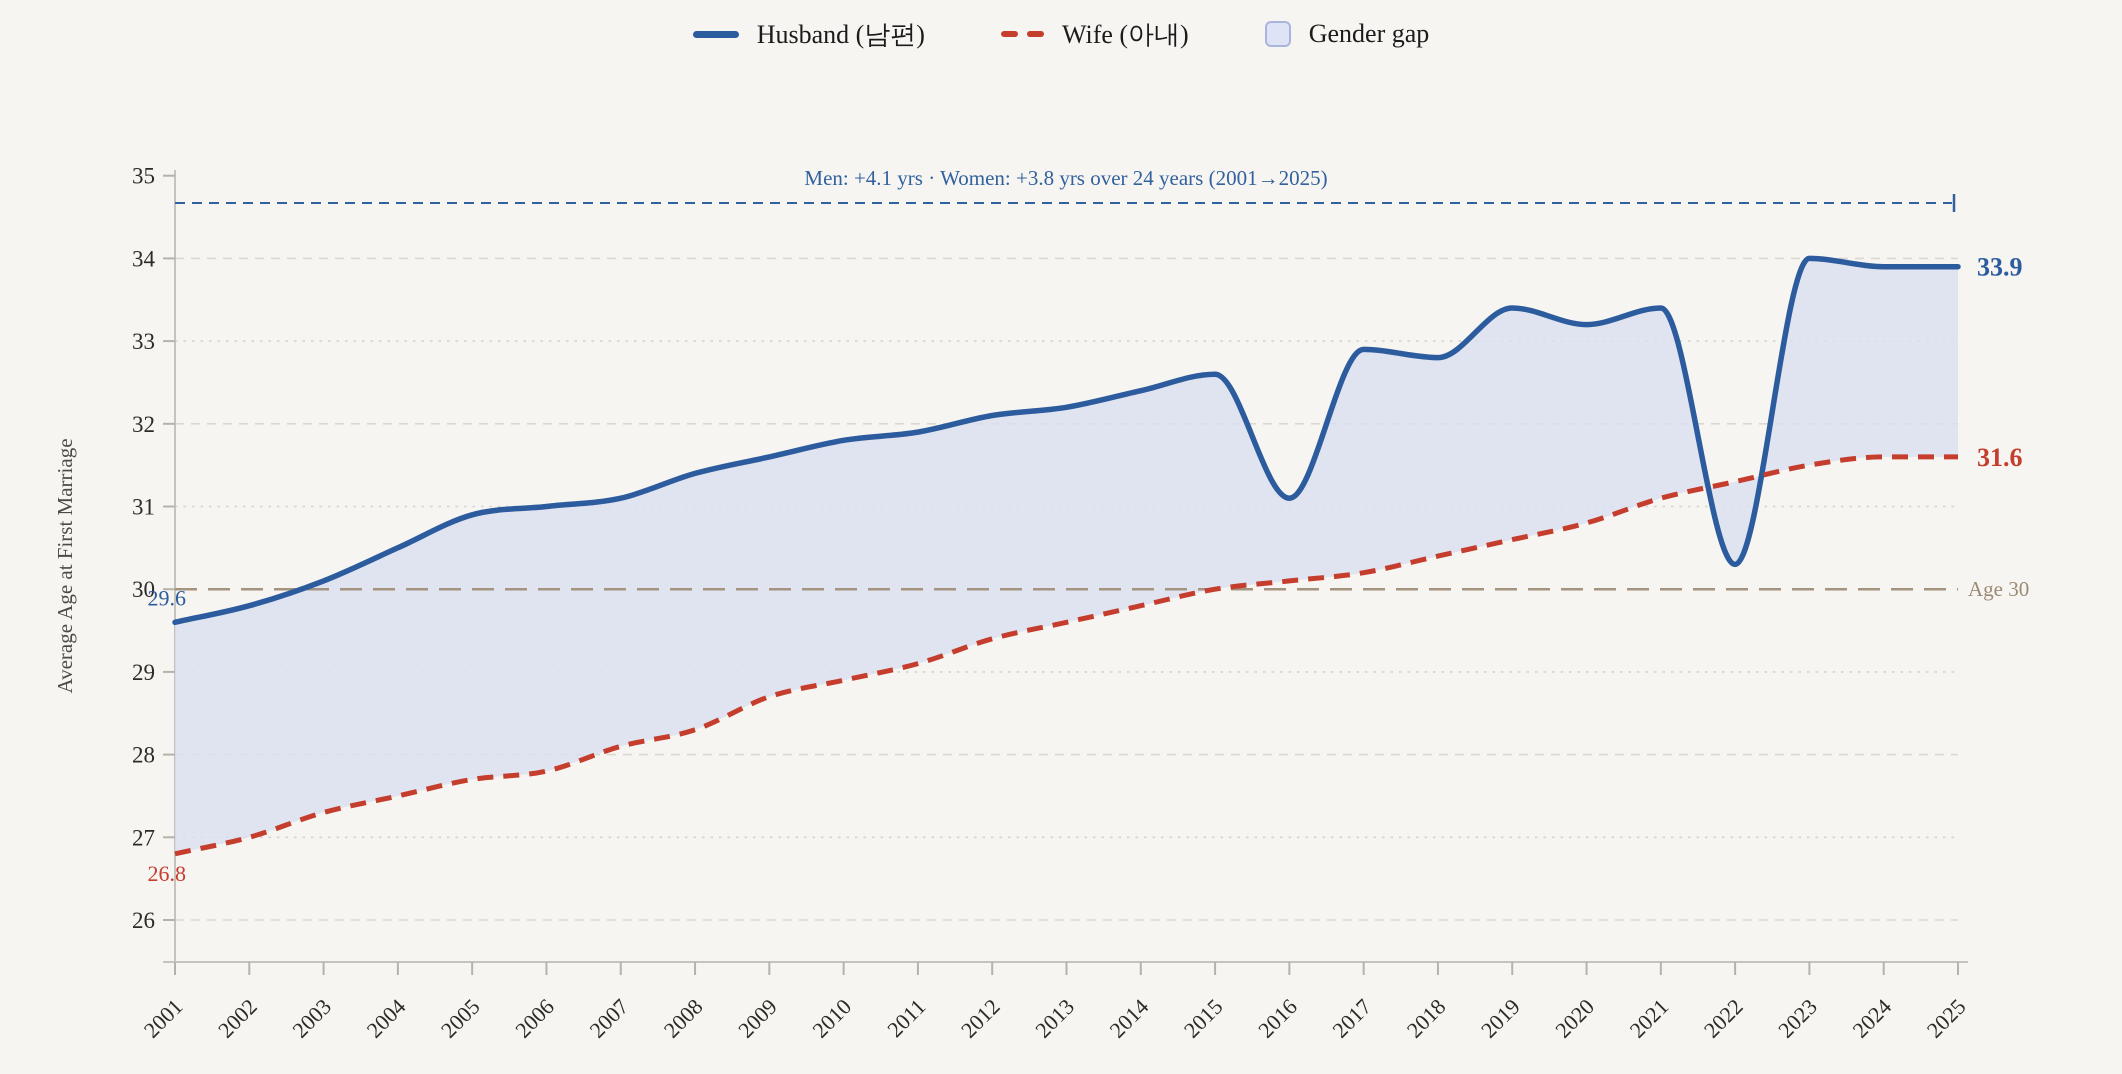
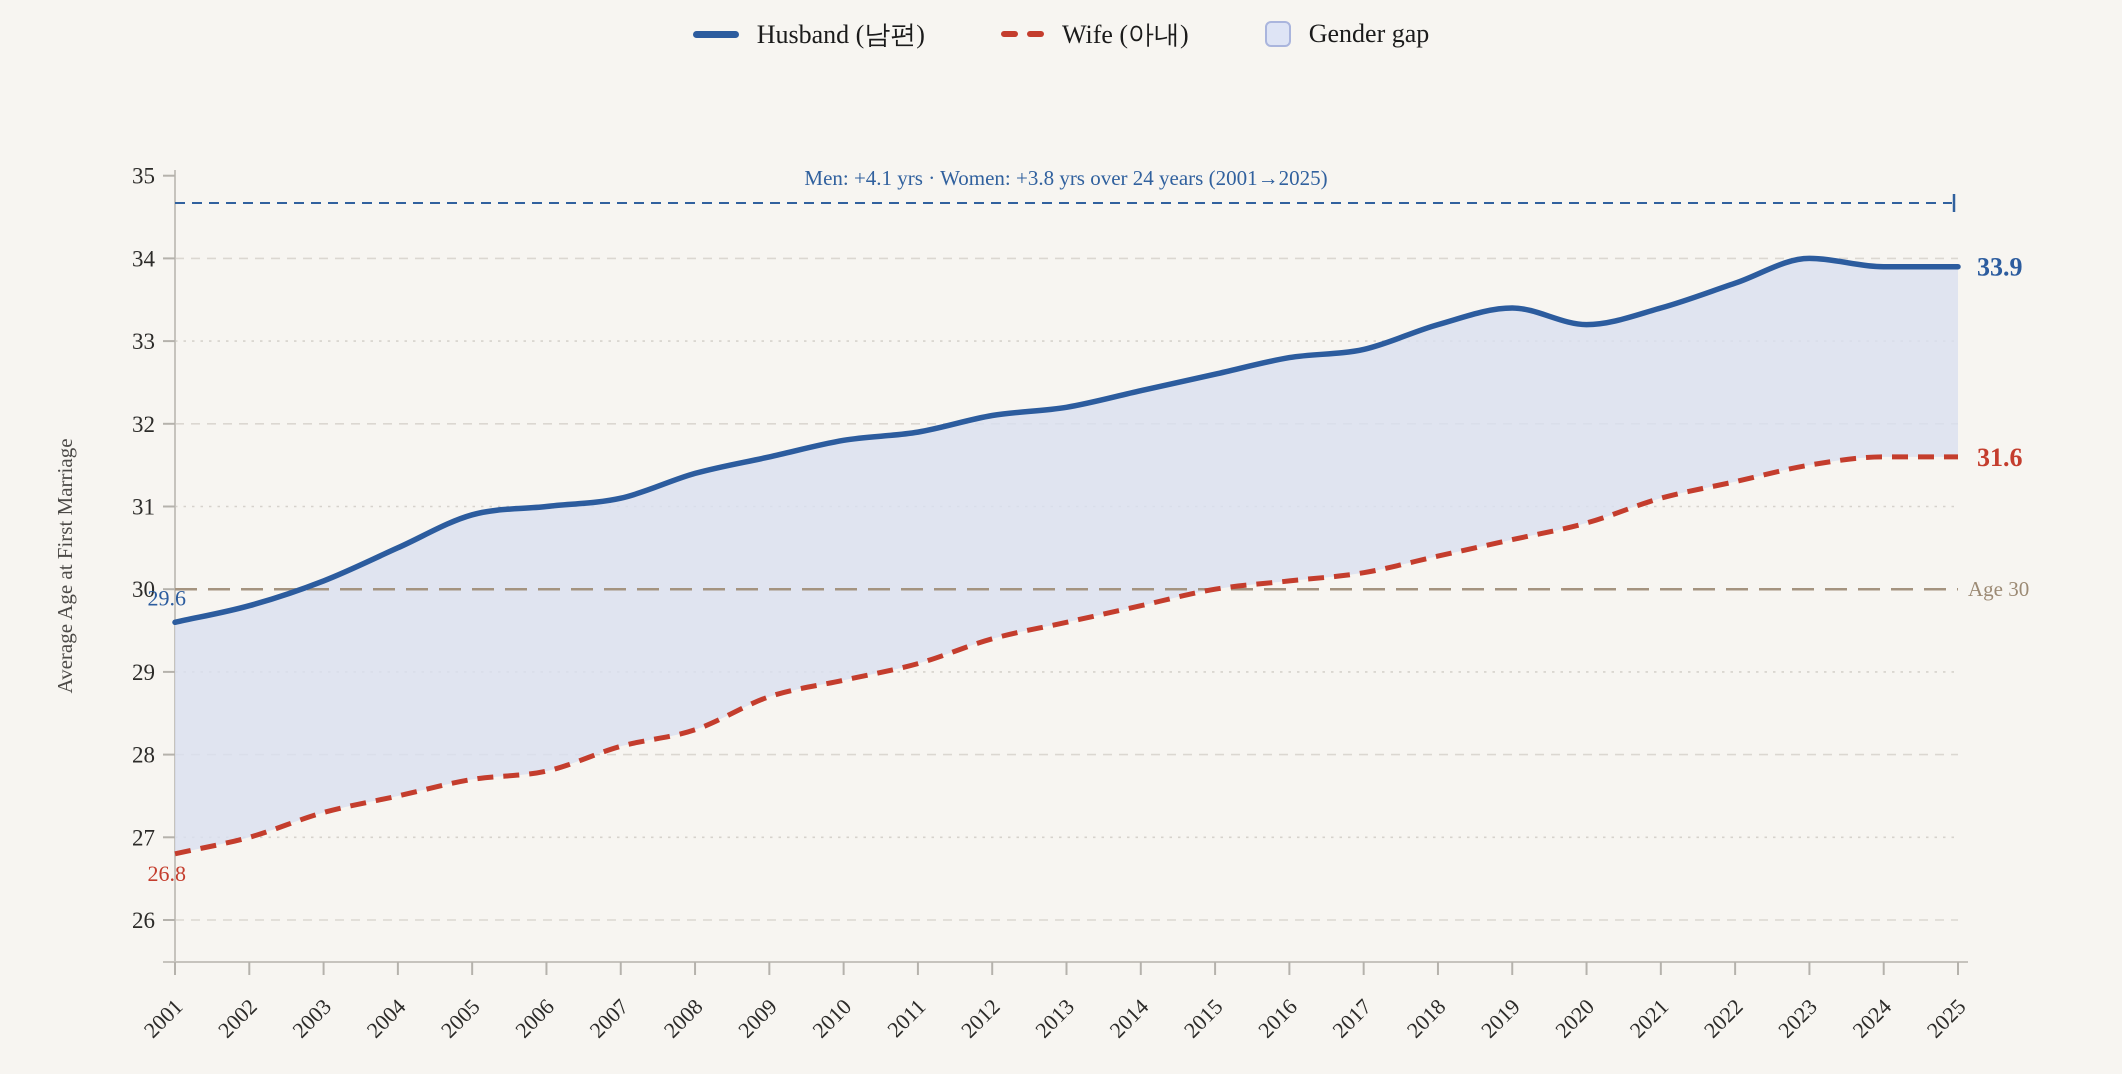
Husband (남편)/2016: 31.1 -> 32.8
Husband (남편)/2018: 32.8 -> 33.2
Husband (남편)/2022: 30.3 -> 33.7
